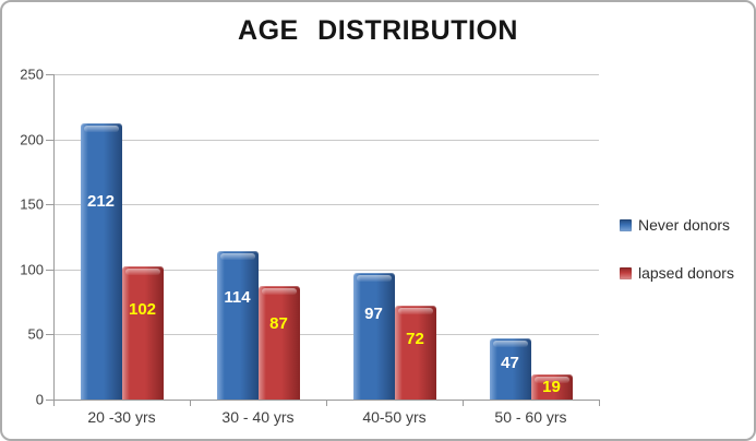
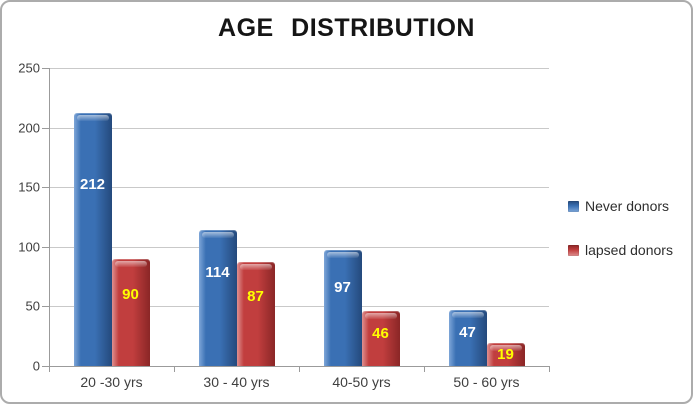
lapsed donors/20 -30 yrs: 102 -> 90
lapsed donors/40-50 yrs: 72 -> 46
